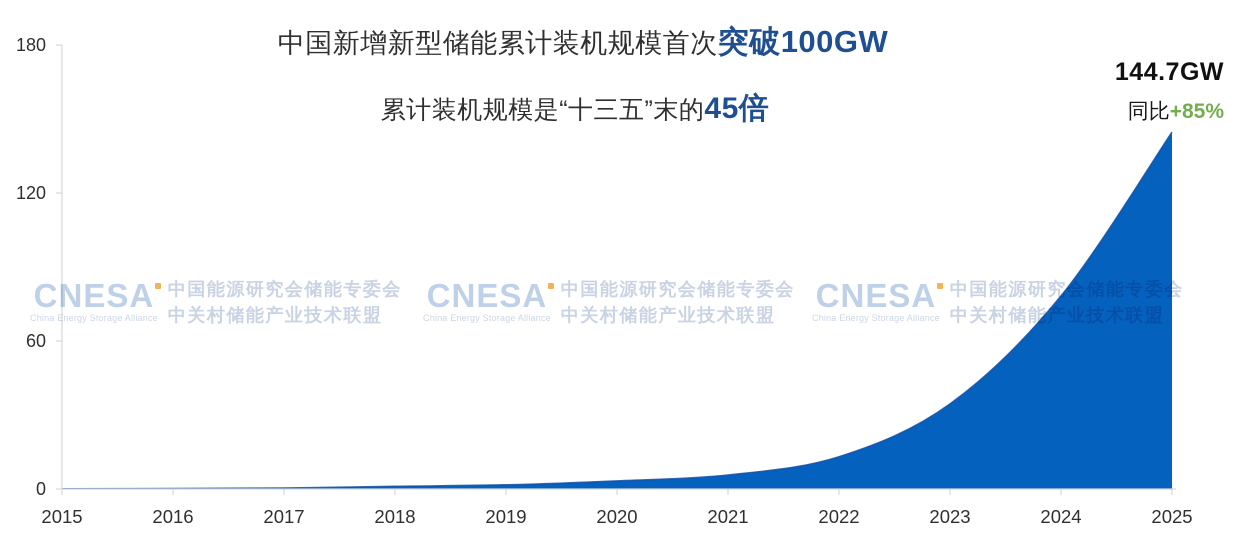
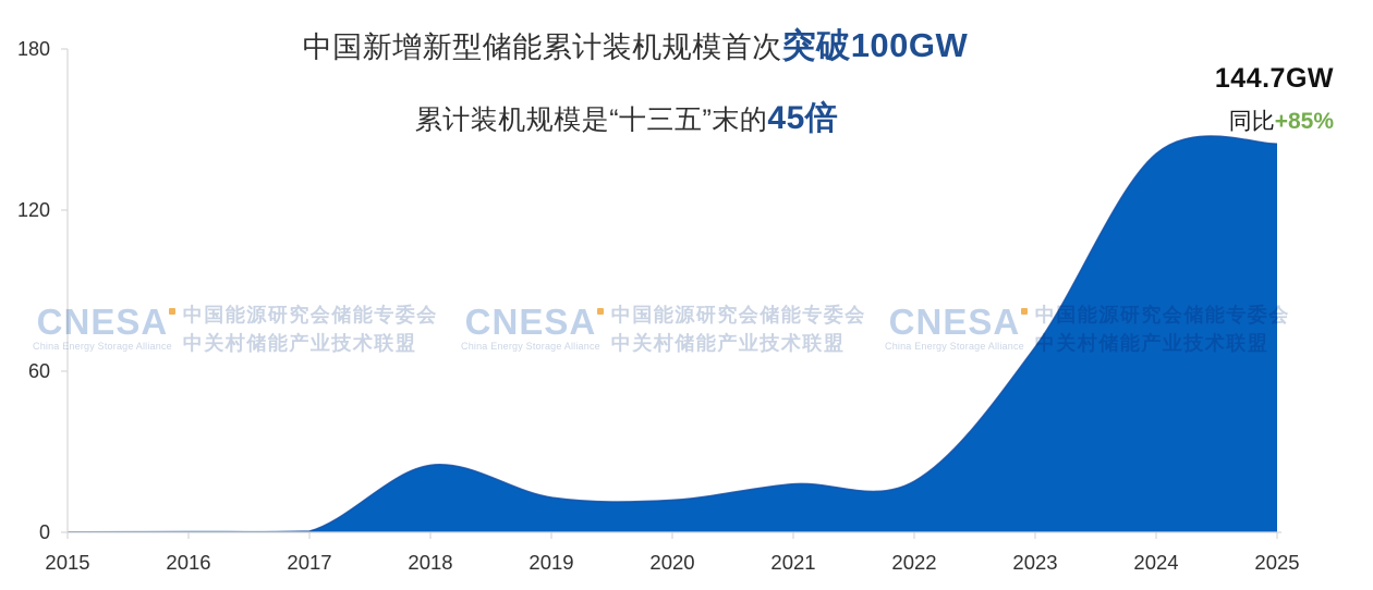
2018: 1 -> 25
2019: 2 -> 13
2020: 3 -> 12
2021: 6 -> 18
2022: 13 -> 19
2023: 34 -> 69
2024: 78 -> 141
